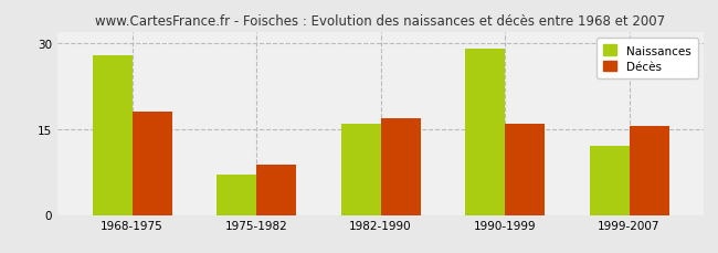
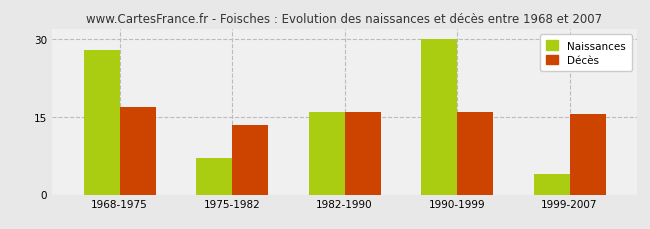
Décès/1968-1975: 18.0 -> 17.0
Décès/1975-1982: 8.8 -> 13.5
Décès/1982-1990: 17.0 -> 16.0
Naissances/1990-1999: 29 -> 30
Naissances/1999-2007: 12 -> 4
